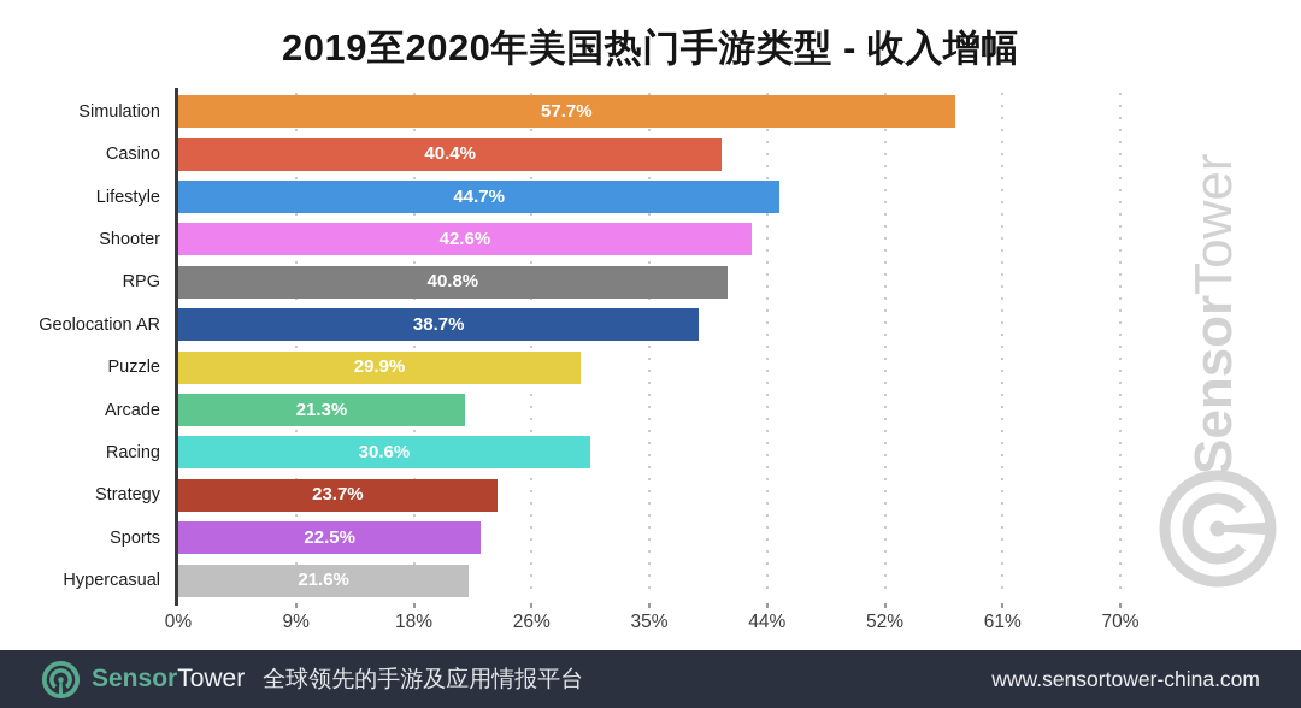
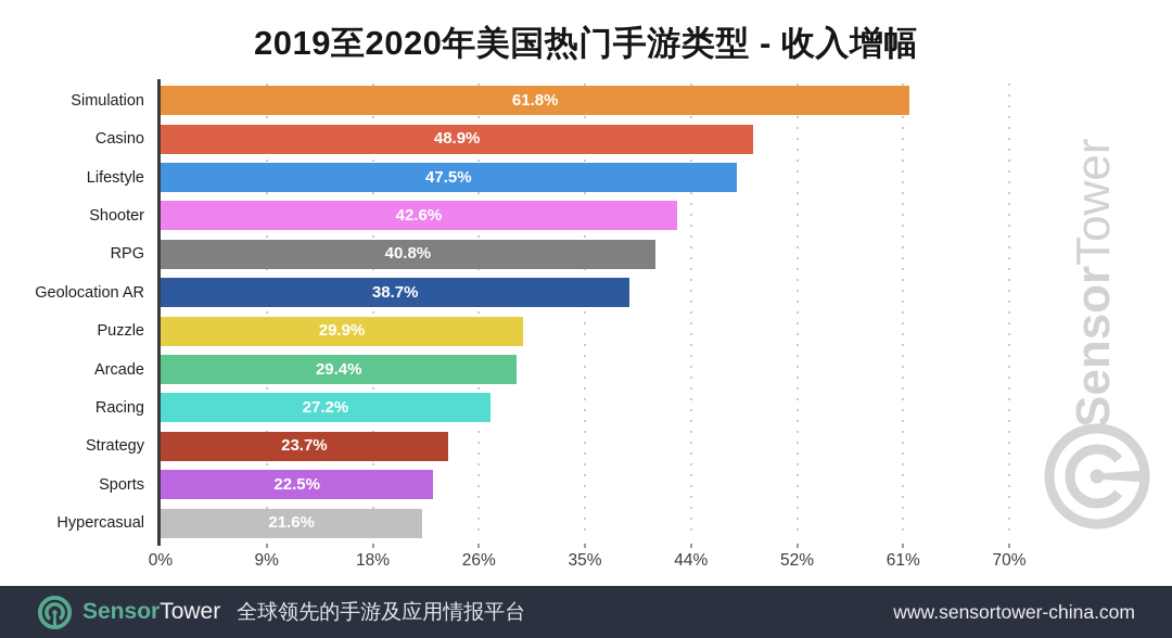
Simulation: 57.7% -> 61.8%
Casino: 40.4% -> 48.9%
Lifestyle: 44.7% -> 47.5%
Arcade: 21.3% -> 29.4%
Racing: 30.6% -> 27.2%
